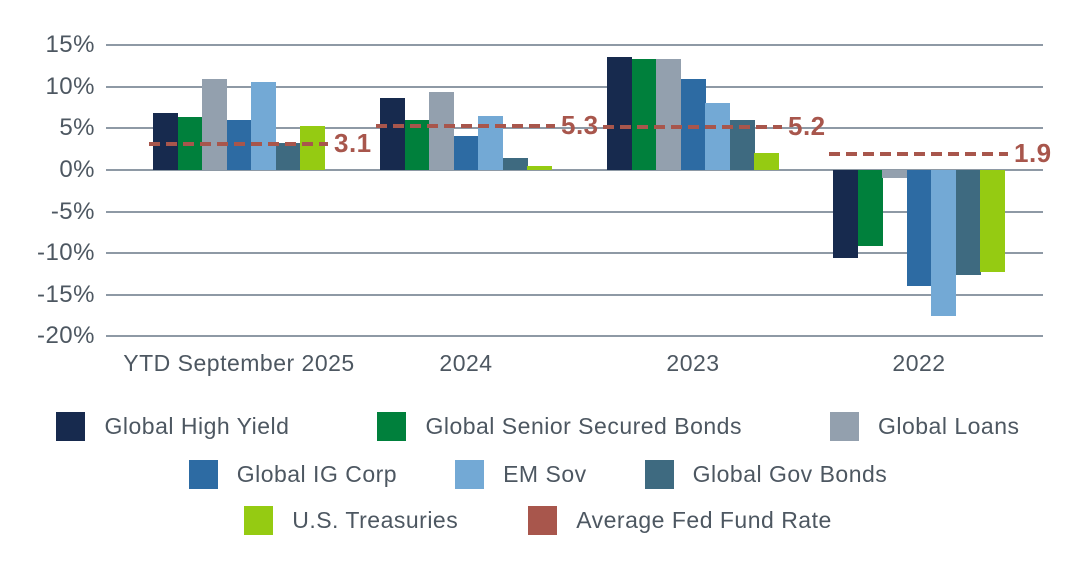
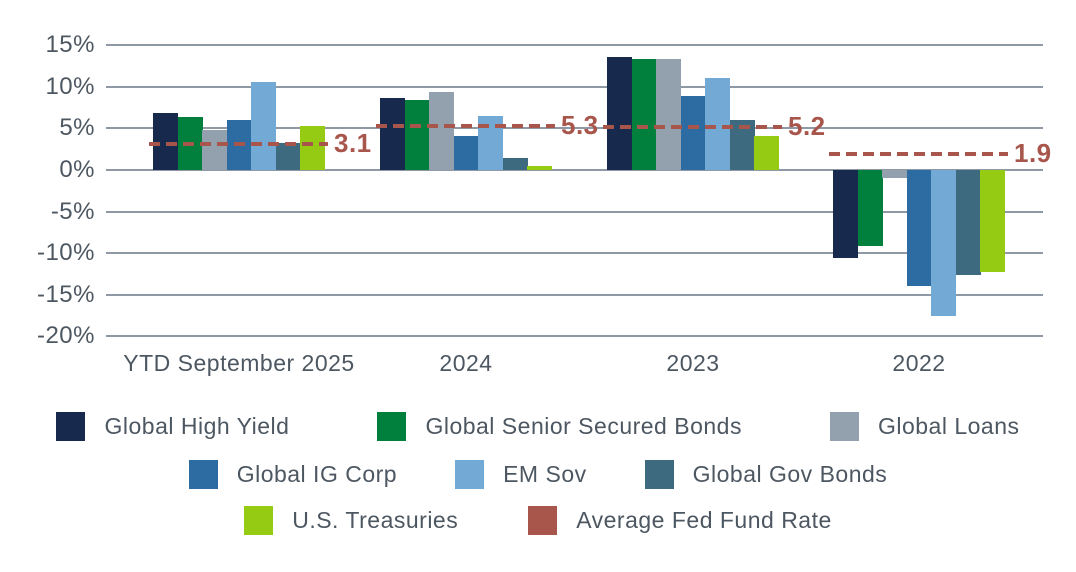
Global Loans/YTD September 2025: 11% -> 5%
Global Senior Secured Bonds/2024: 6% -> 8%
Global IG Corp/2023: 11% -> 9%
EM Sov/2023: 8% -> 11%
U.S. Treasuries/2023: 2% -> 4%
